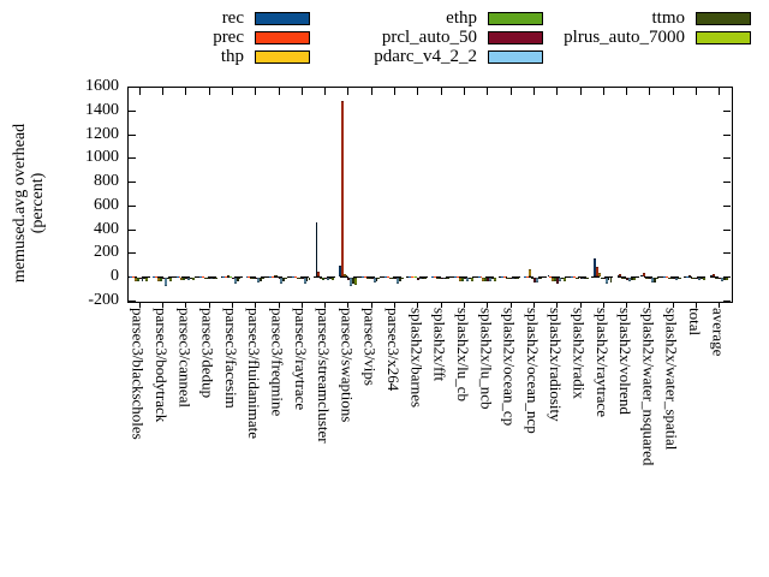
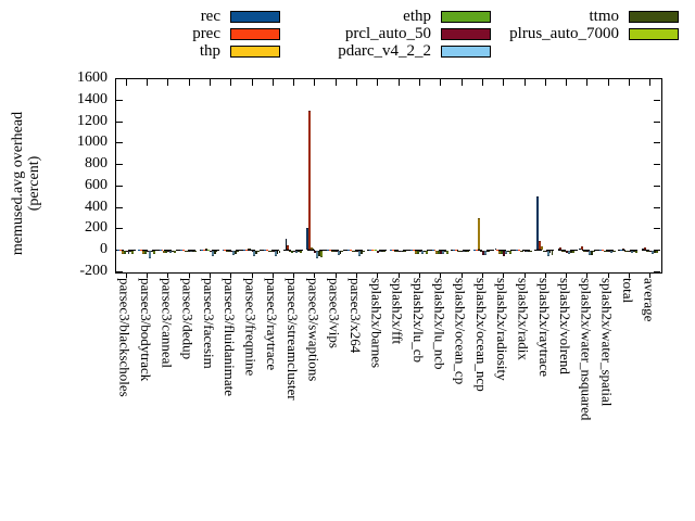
rec/parsec3/streamcluster: 500 -> 100
rec/parsec3/swaptions: 100 -> 200
prec/parsec3/swaptions: 1500 -> 1300
thp/splash2x/ocean_ncp: 100 -> 300
rec/splash2x/raytrace: 200 -> 500
